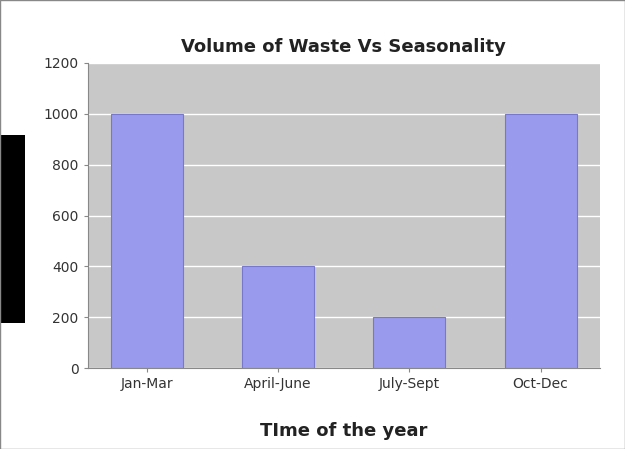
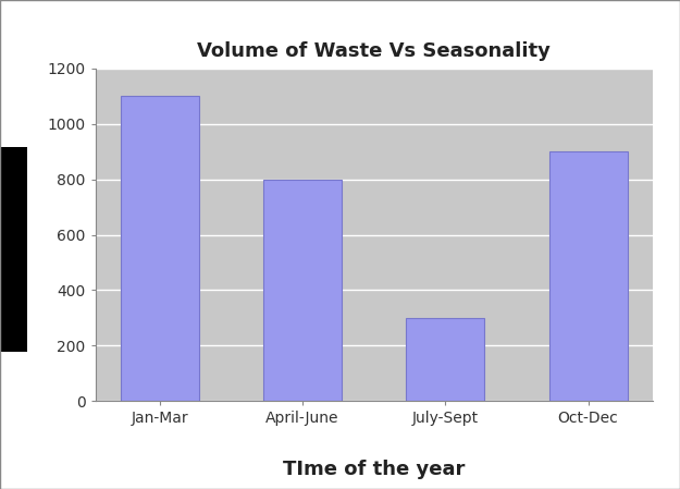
Jan-Mar: 1000 -> 1100
April-June: 400 -> 800
July-Sept: 200 -> 300
Oct-Dec: 1000 -> 900
